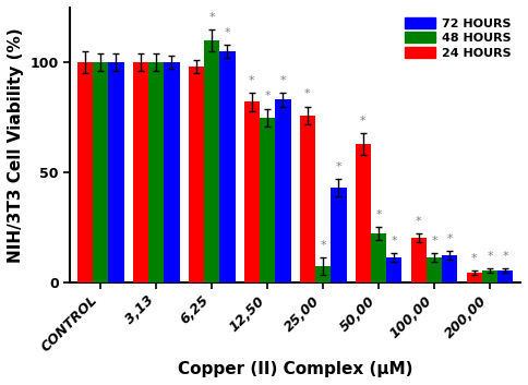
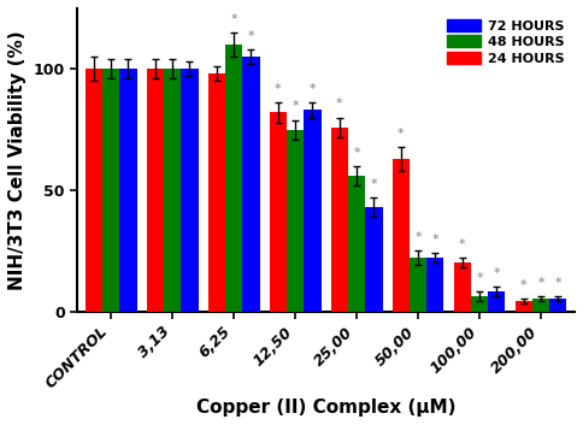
48 HOURS/25,00: 7 -> 56
72 HOURS/50,00: 11 -> 22
48 HOURS/100,00: 11 -> 6
72 HOURS/100,00: 12 -> 8
